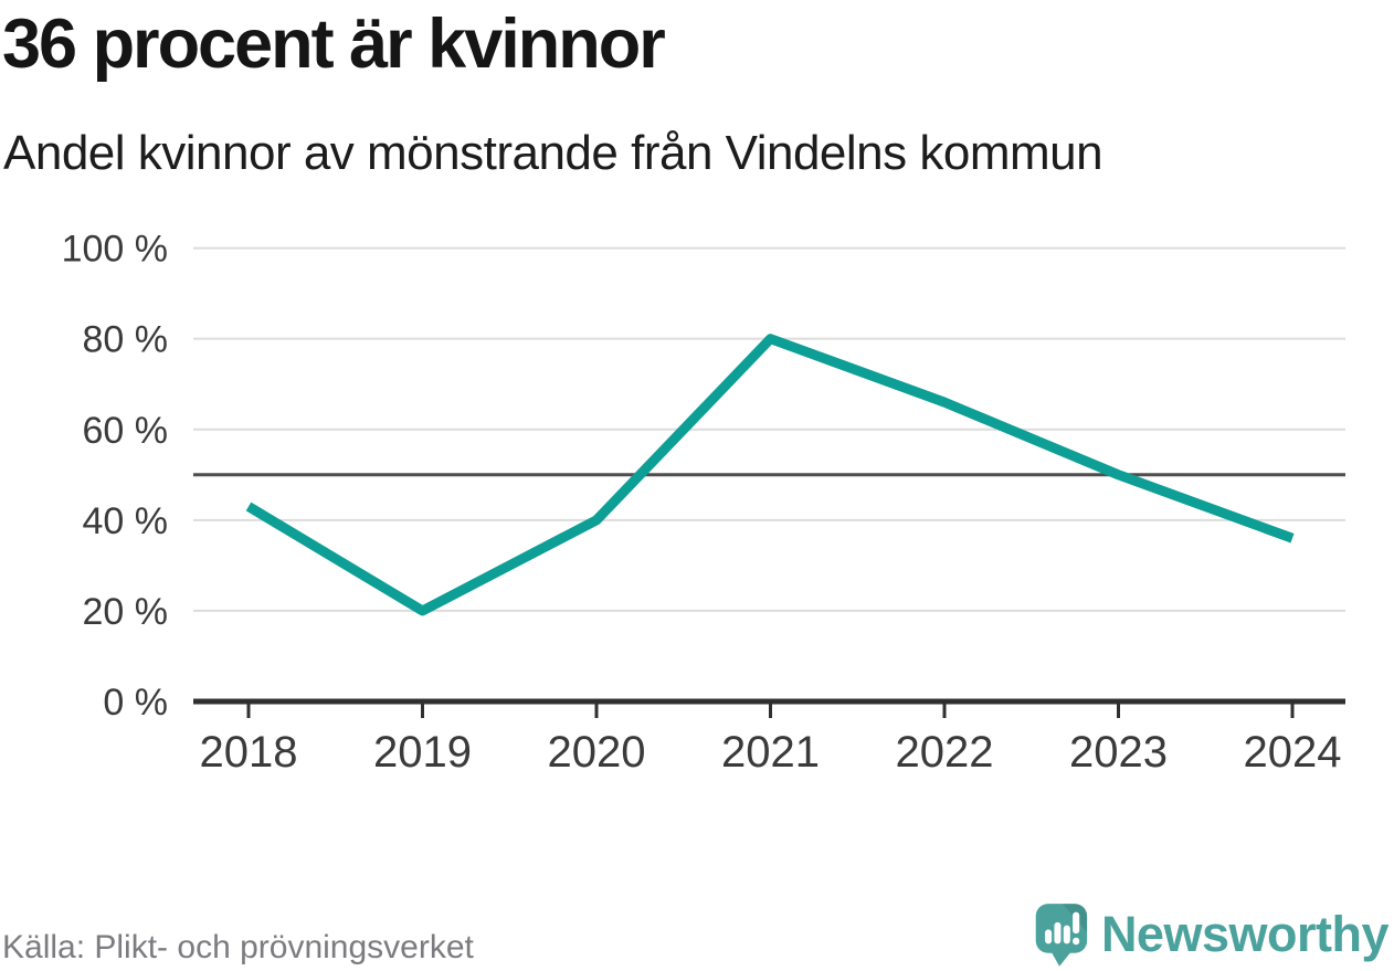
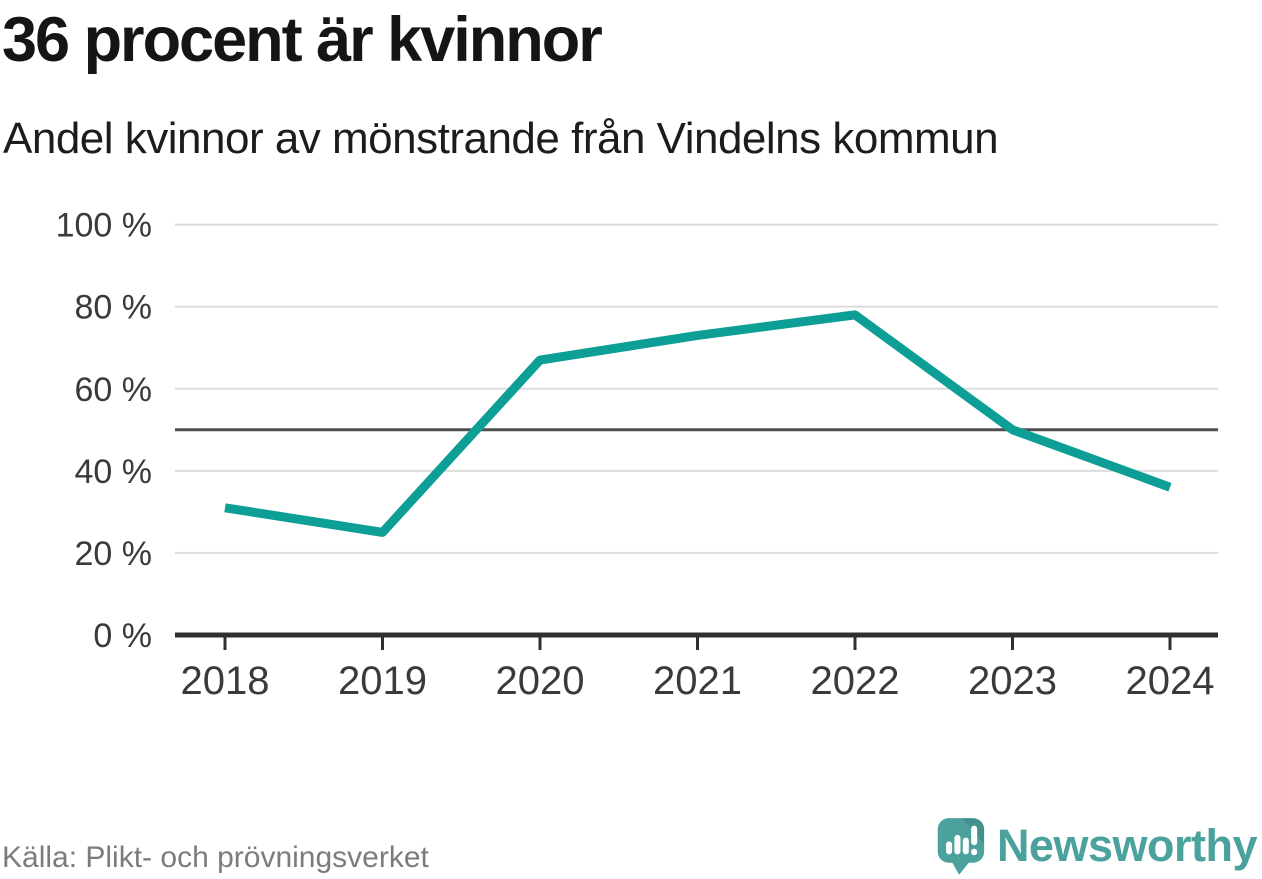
2018: 43% -> 31%
2019: 20% -> 25%
2020: 40% -> 67%
2021: 80% -> 73%
2022: 66% -> 78%
